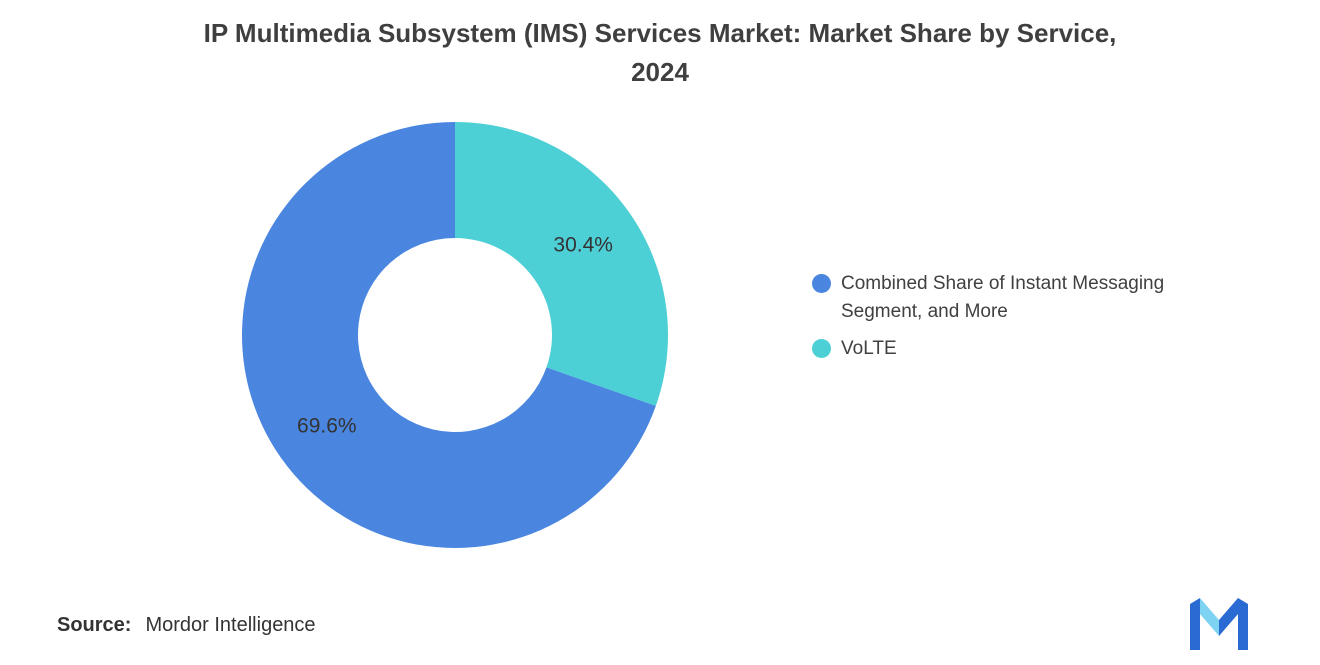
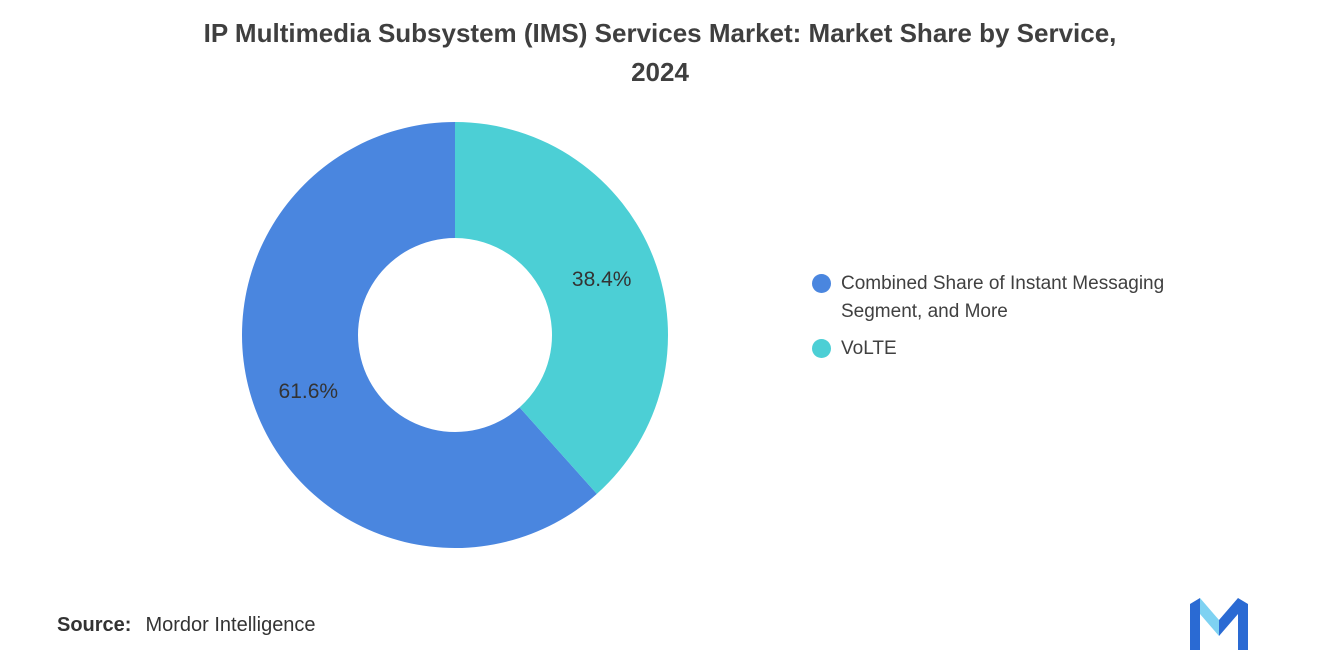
Combined Share of Instant Messaging Segment, and More: 69.6% -> 61.6%
VoLTE: 30.4% -> 38.4%
